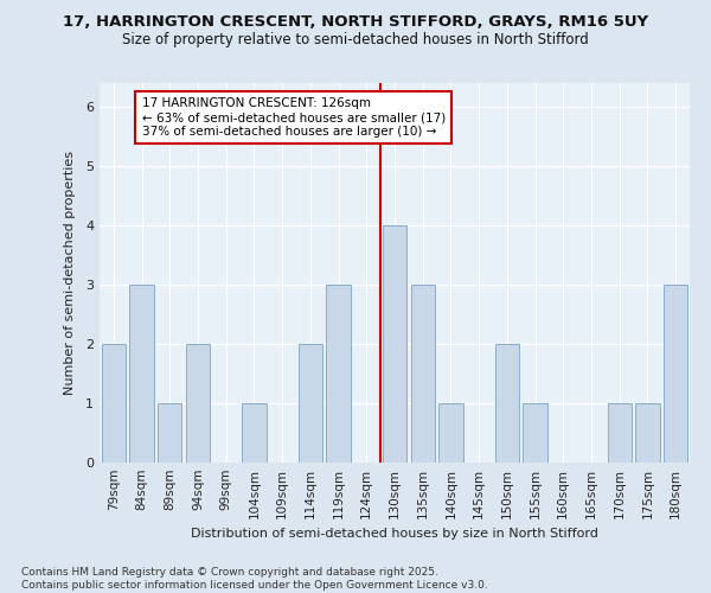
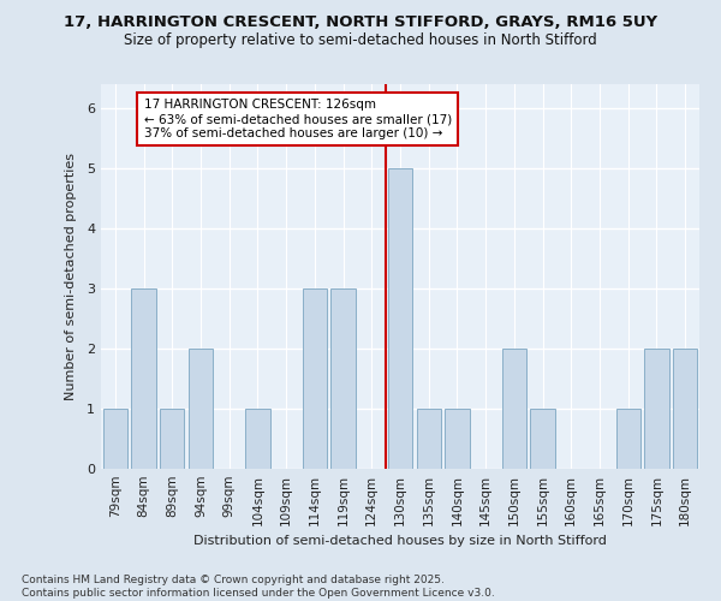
79sqm: 2 -> 1
114sqm: 2 -> 3
130sqm: 4 -> 5
135sqm: 3 -> 1
175sqm: 1 -> 2
180sqm: 3 -> 2
